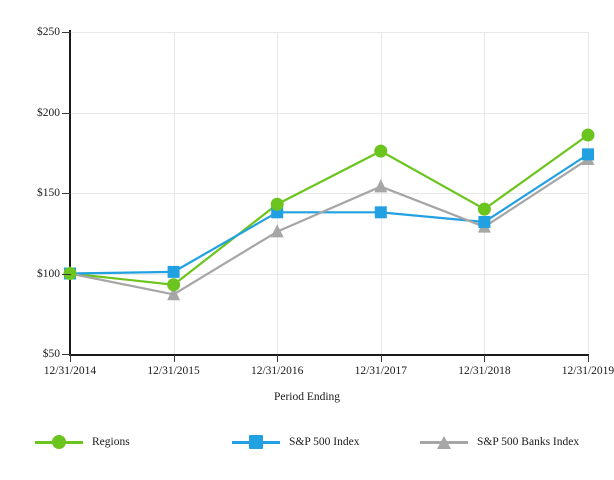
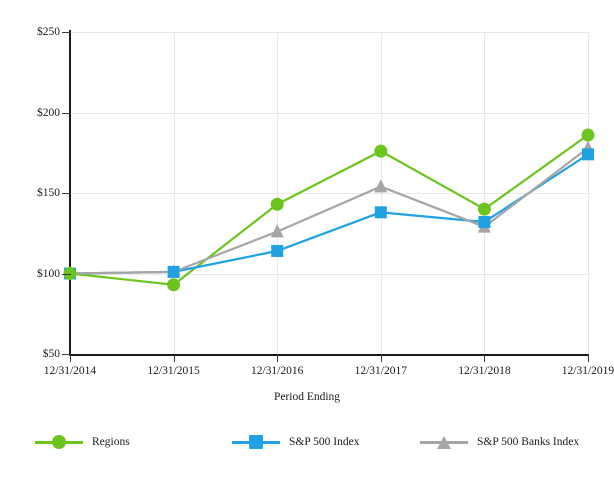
S&P 500 Banks Index/12/31/2015: $87 -> $101
S&P 500 Index/12/31/2016: $138 -> $114
S&P 500 Banks Index/12/31/2019: $171 -> $178
